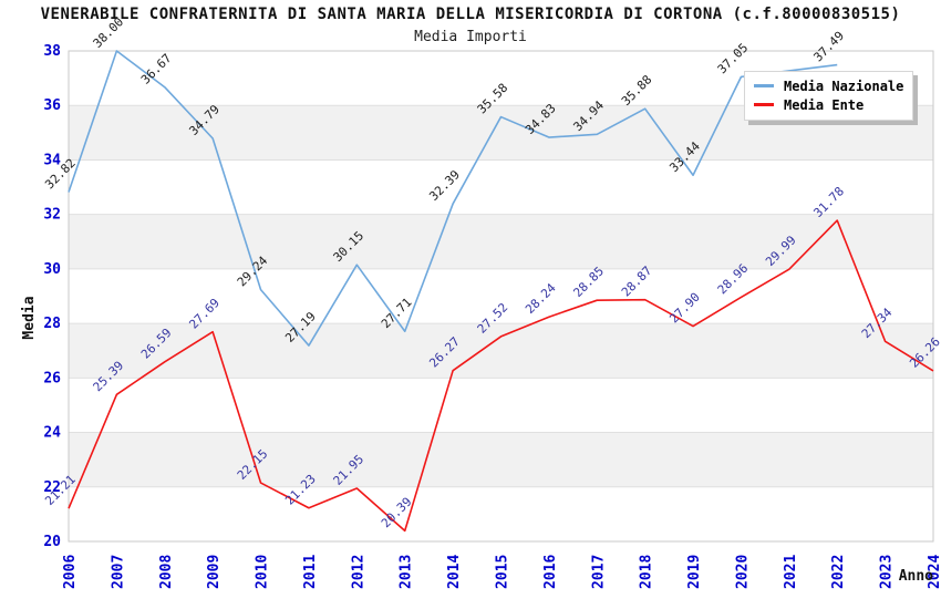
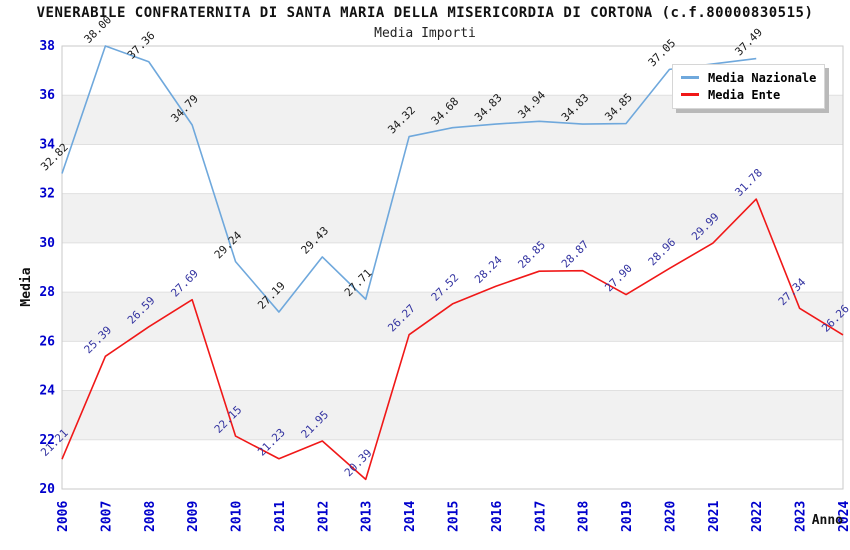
Media Nazionale/2008: 36.67 -> 37.36
Media Nazionale/2012: 30.15 -> 29.43
Media Nazionale/2014: 32.39 -> 34.32
Media Nazionale/2015: 35.58 -> 34.68
Media Nazionale/2018: 35.88 -> 34.83
Media Nazionale/2019: 33.44 -> 34.85
